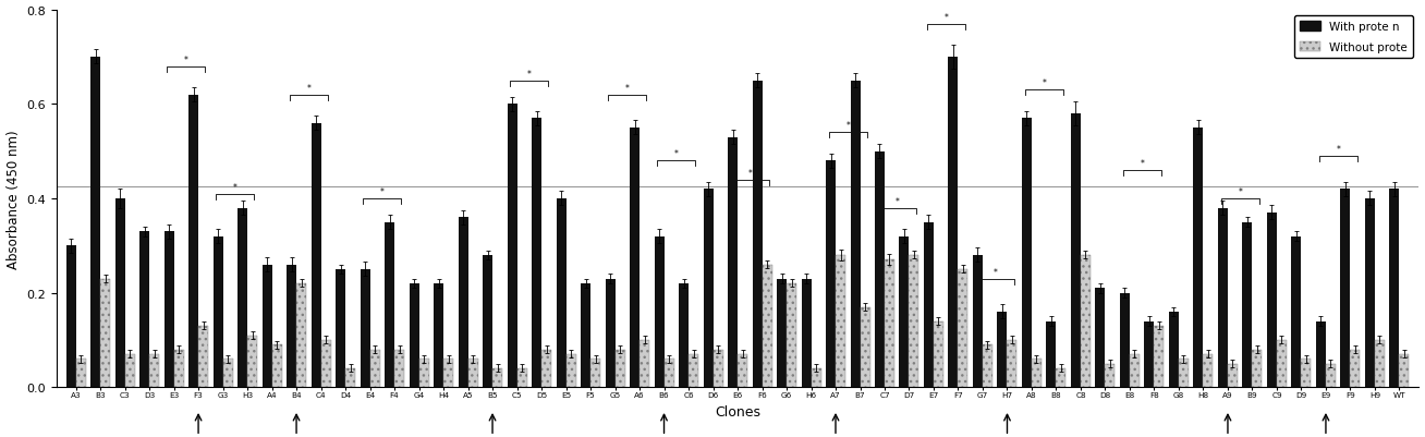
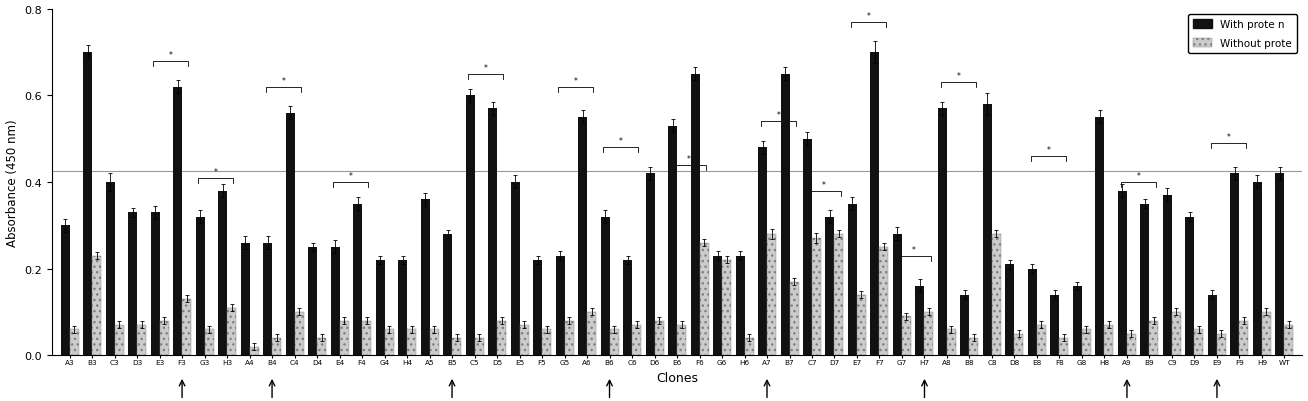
Without prote/A4: 0.09 -> 0.02
Without prote/B4: 0.22 -> 0.04
Without prote/F8: 0.13 -> 0.04
